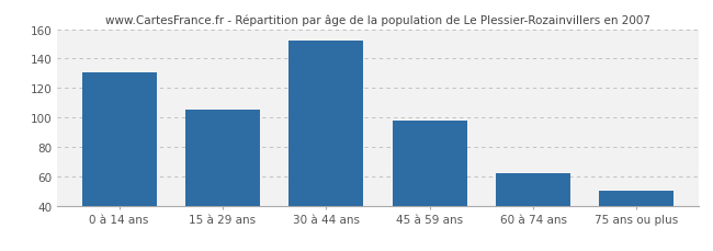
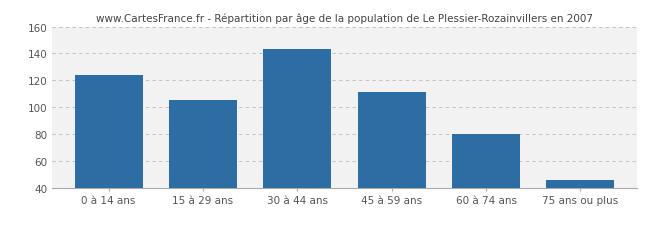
0 à 14 ans: 131 -> 124
30 à 44 ans: 152 -> 143
45 à 59 ans: 98 -> 111
60 à 74 ans: 62 -> 80
75 ans ou plus: 50 -> 46
